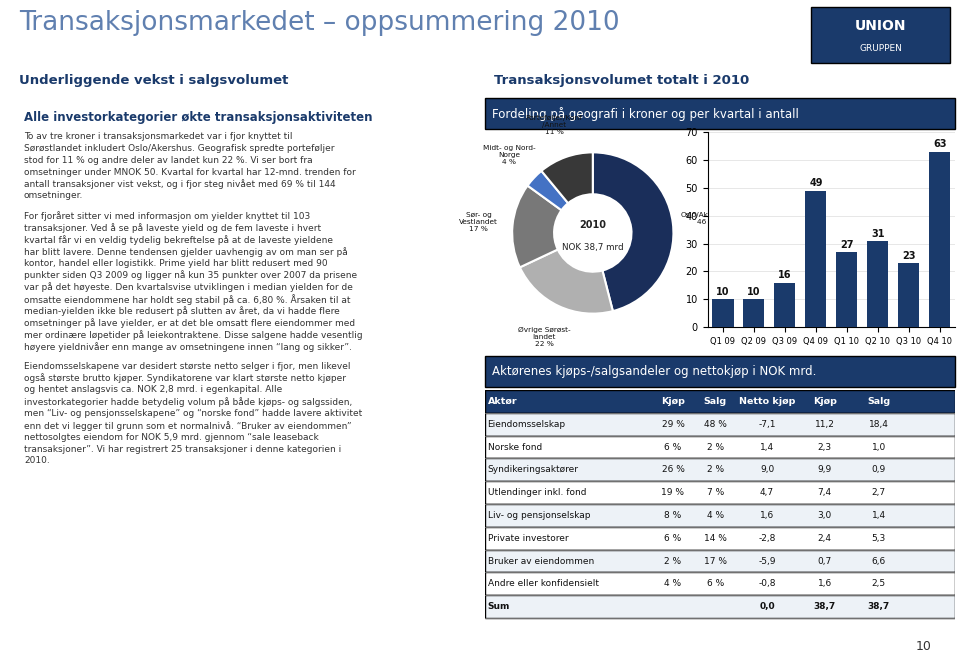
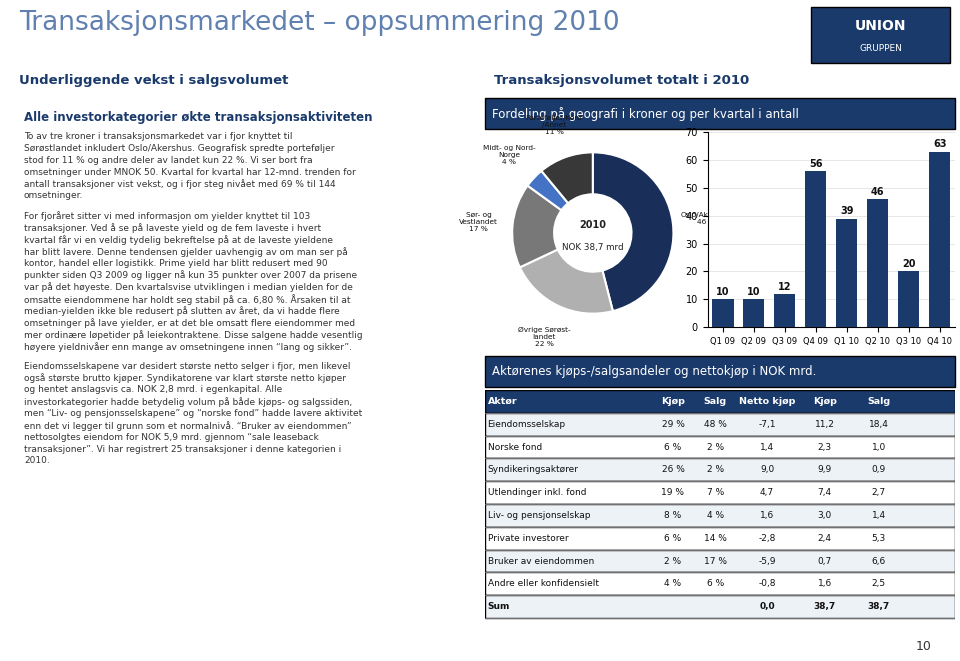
Q3 09: 16 -> 12
Q4 09: 49 -> 56
Q1 10: 27 -> 39
Q2 10: 31 -> 46
Q3 10: 23 -> 20
